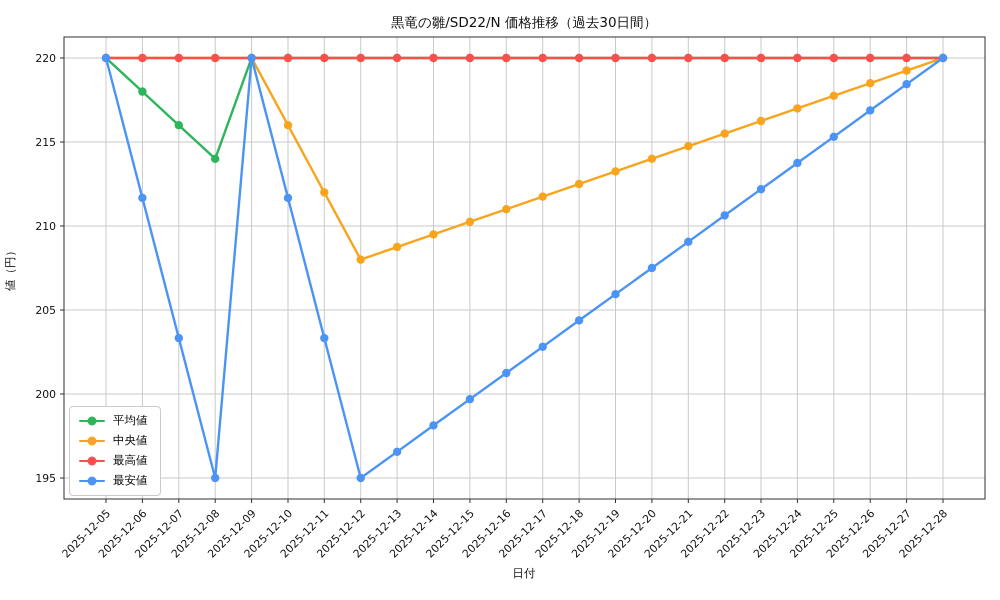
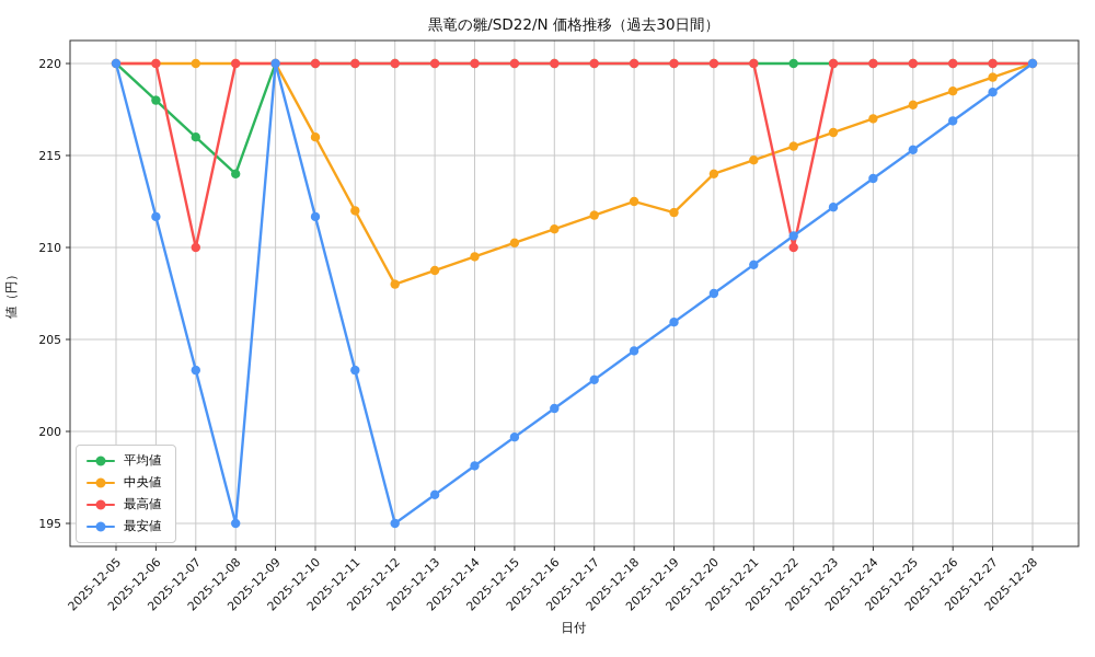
最高値/2025-12-07: 220 -> 210
中央値/2025-12-19: 213.2 -> 211.9
最高値/2025-12-22: 220 -> 210
